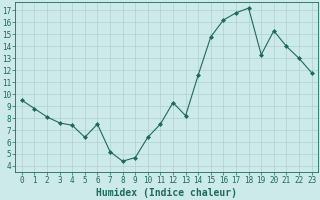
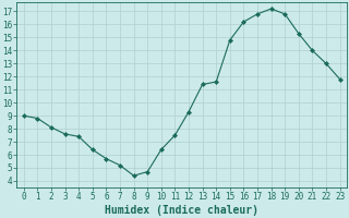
0: 9.5 -> 9.0
6: 7.5 -> 5.7
13: 8.2 -> 11.4
19: 13.3 -> 16.8
